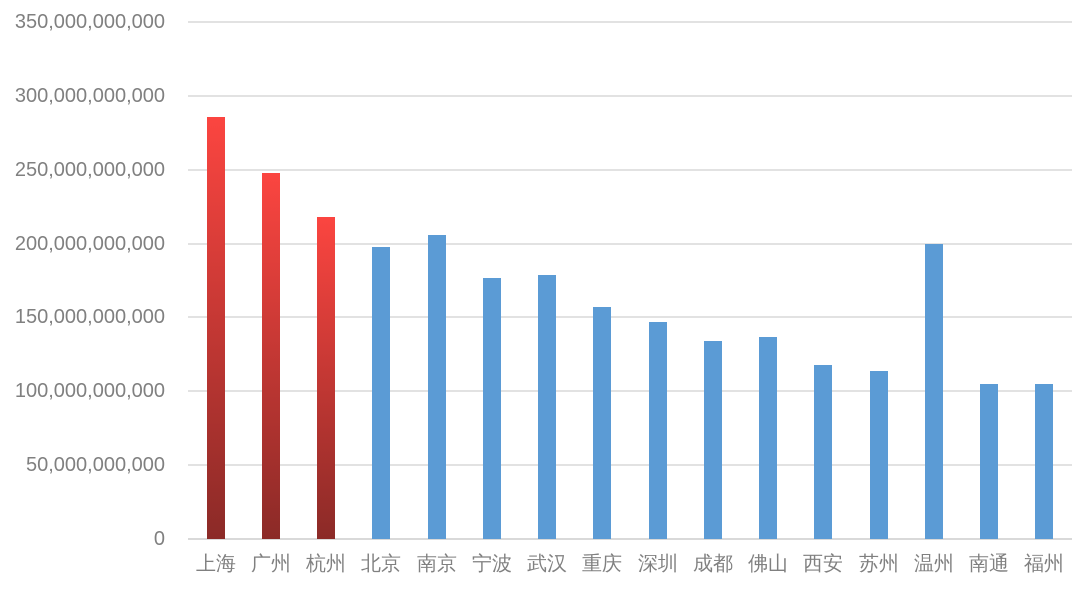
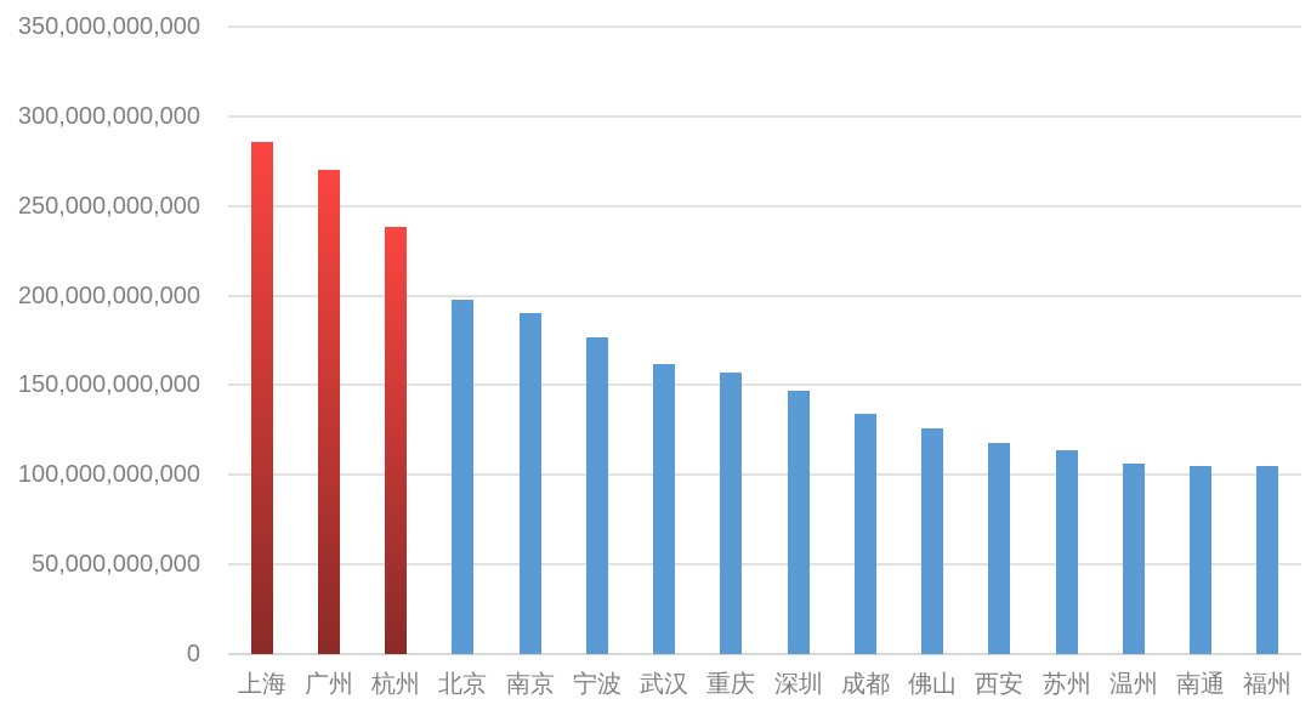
广州: 248000000000 -> 270000000000
杭州: 218000000000 -> 238000000000
南京: 206000000000 -> 190000000000
武汉: 179000000000 -> 162000000000
佛山: 137000000000 -> 126000000000
温州: 200000000000 -> 106000000000
